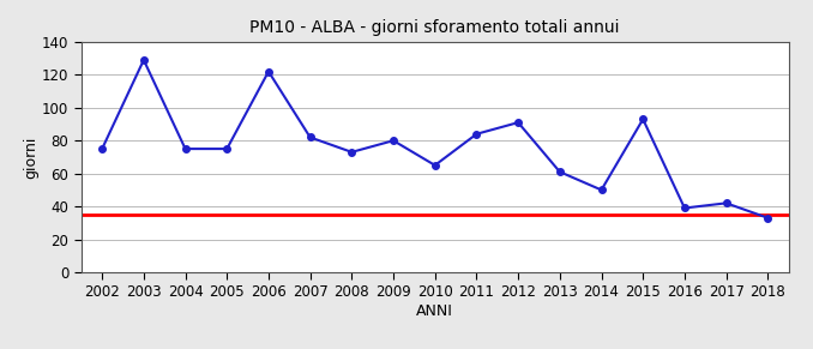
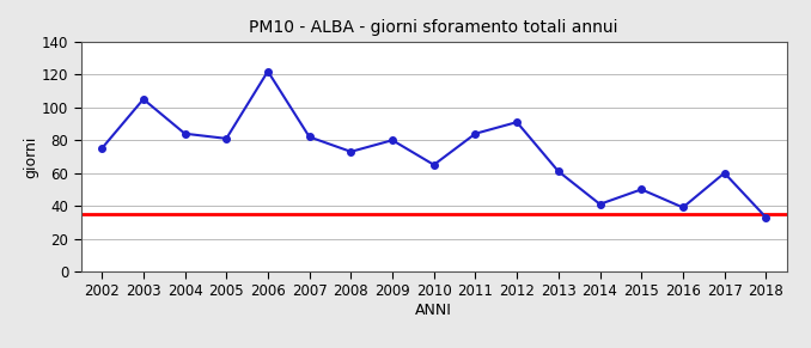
2003: 129 -> 105
2004: 75 -> 84
2005: 75 -> 81
2014: 50 -> 41
2015: 93 -> 50
2017: 42 -> 60
